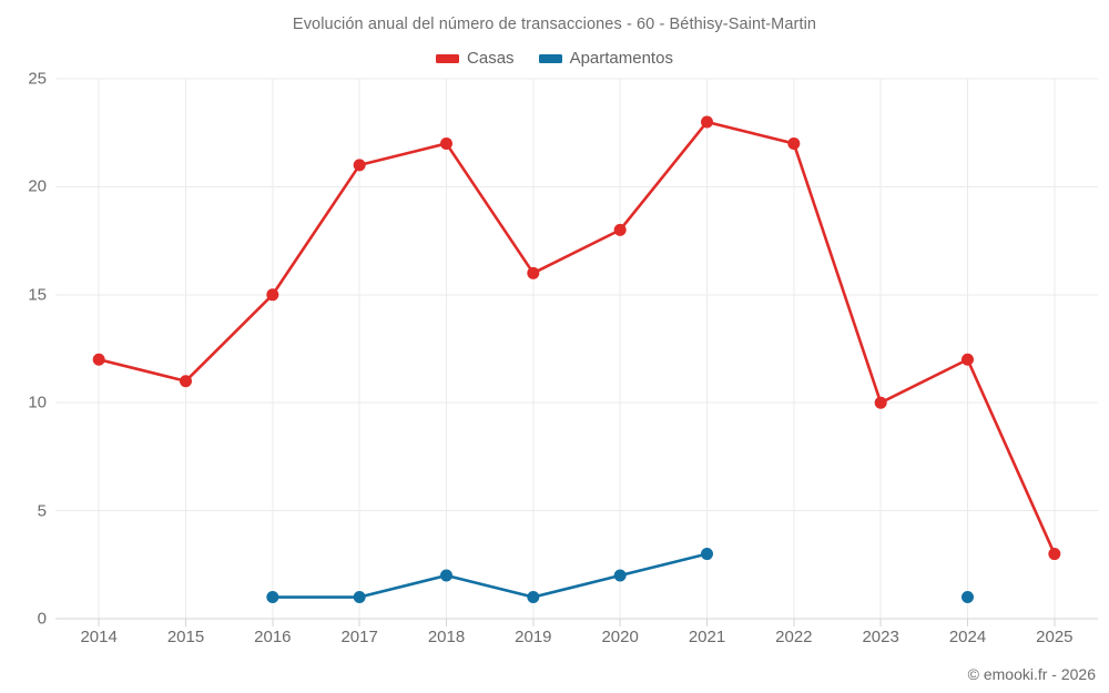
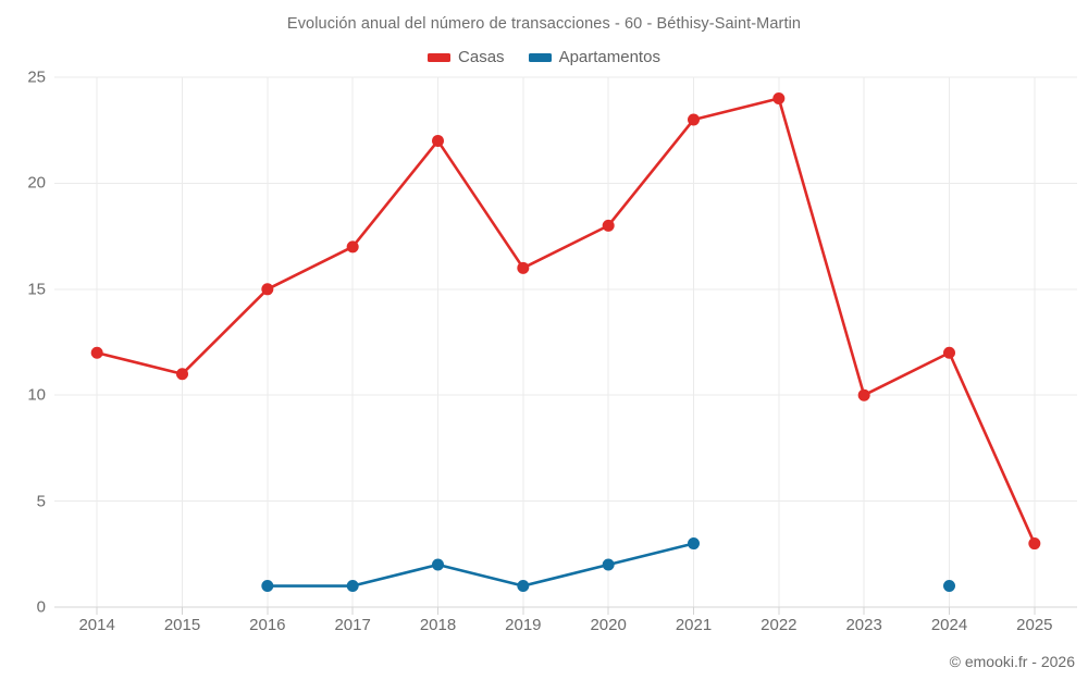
Casas/2017: 21 -> 17
Casas/2022: 22 -> 24
